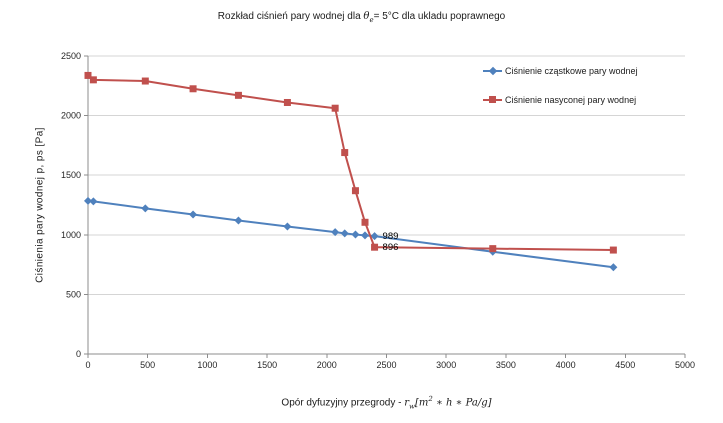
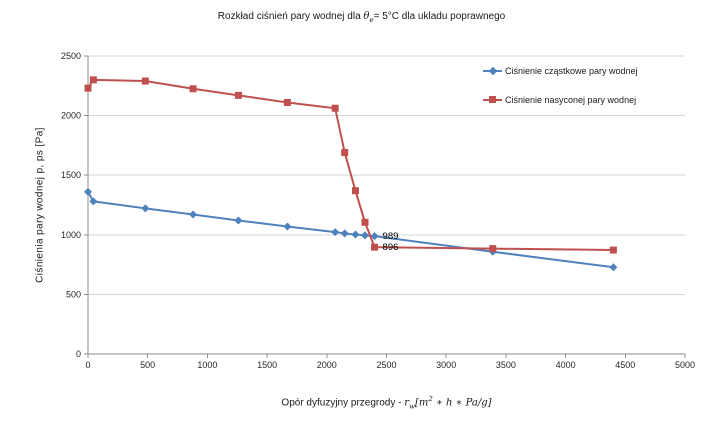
Ciśnienie cząstkowe pary wodnej/0: 1280 -> 1360
Ciśnienie nasyconej pary wodnej/0: 2340 -> 2230
